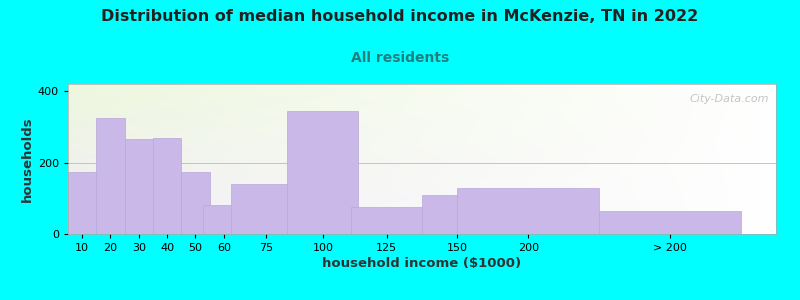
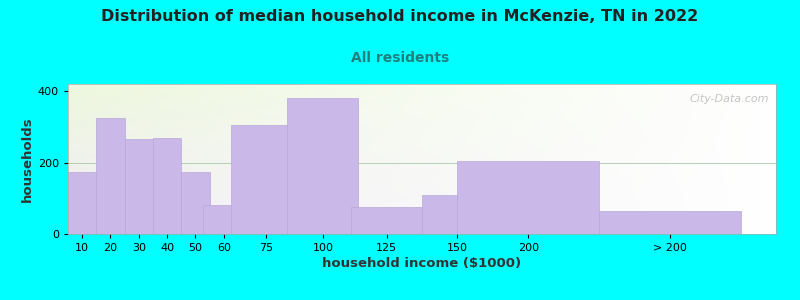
75: 140 -> 305
100: 345 -> 380
200: 130 -> 205
